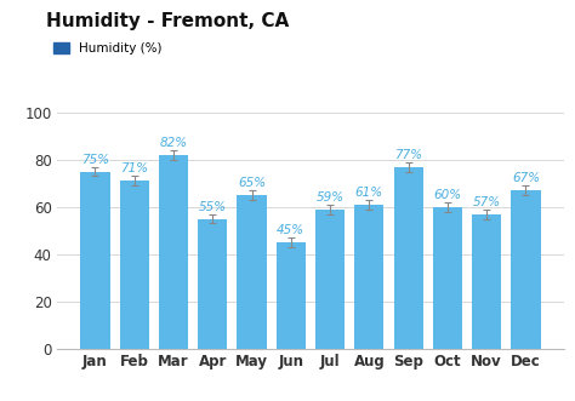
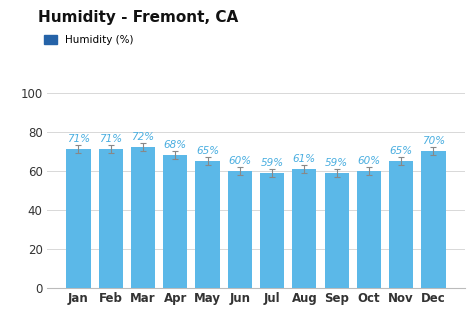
Jan: 75% -> 71%
Mar: 82% -> 72%
Apr: 55% -> 68%
Jun: 45% -> 60%
Sep: 77% -> 59%
Nov: 57% -> 65%
Dec: 67% -> 70%
